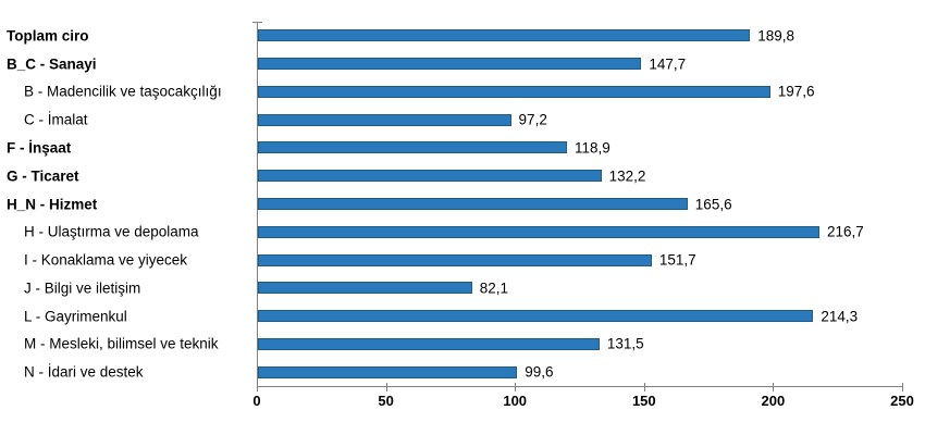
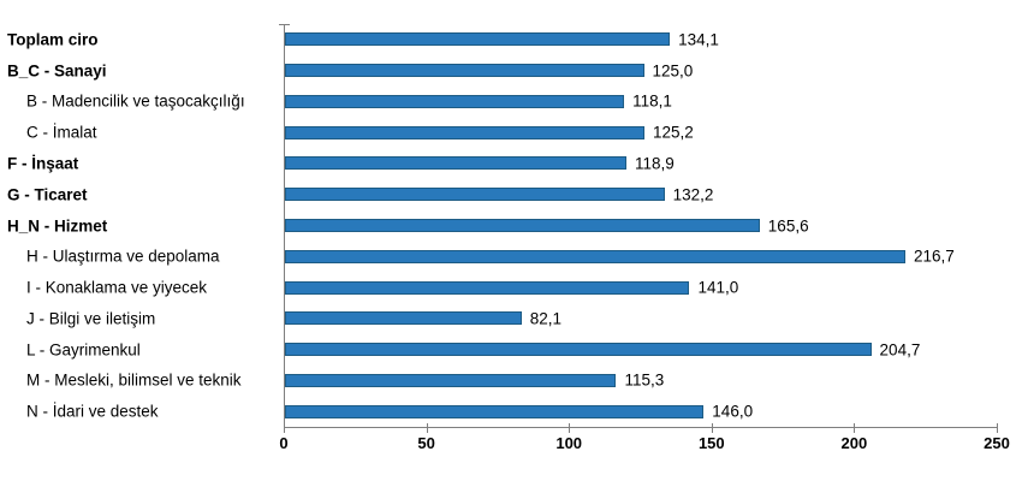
Toplam ciro: 189,8 -> 134,1
B_C - Sanayi: 147,7 -> 125,0
B - Madencilik ve taşocakçılığı: 197,6 -> 118,1
C - İmalat: 97,2 -> 125,2
I - Konaklama ve yiyecek: 151,7 -> 141,0
L - Gayrimenkul: 214,3 -> 204,7
M - Mesleki, bilimsel ve teknik: 131,5 -> 115,3
N - İdari ve destek: 99,6 -> 146,0
